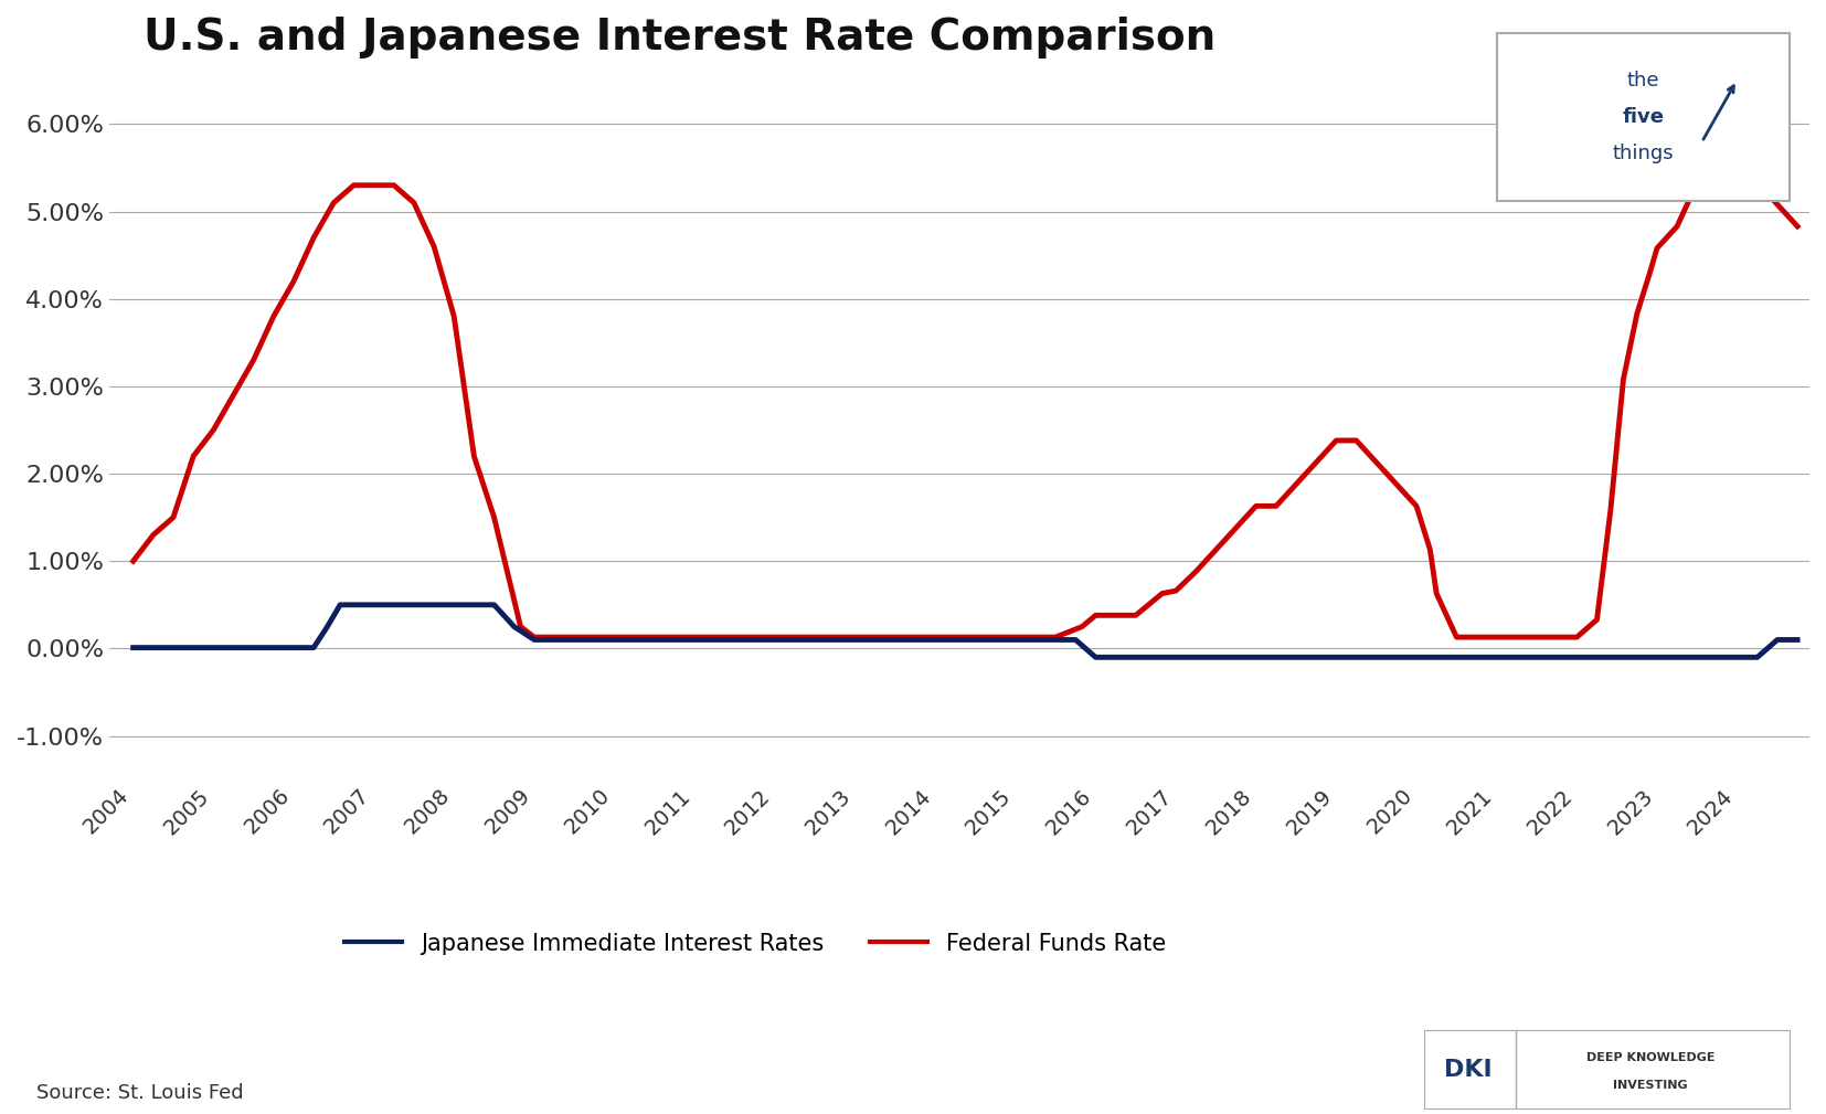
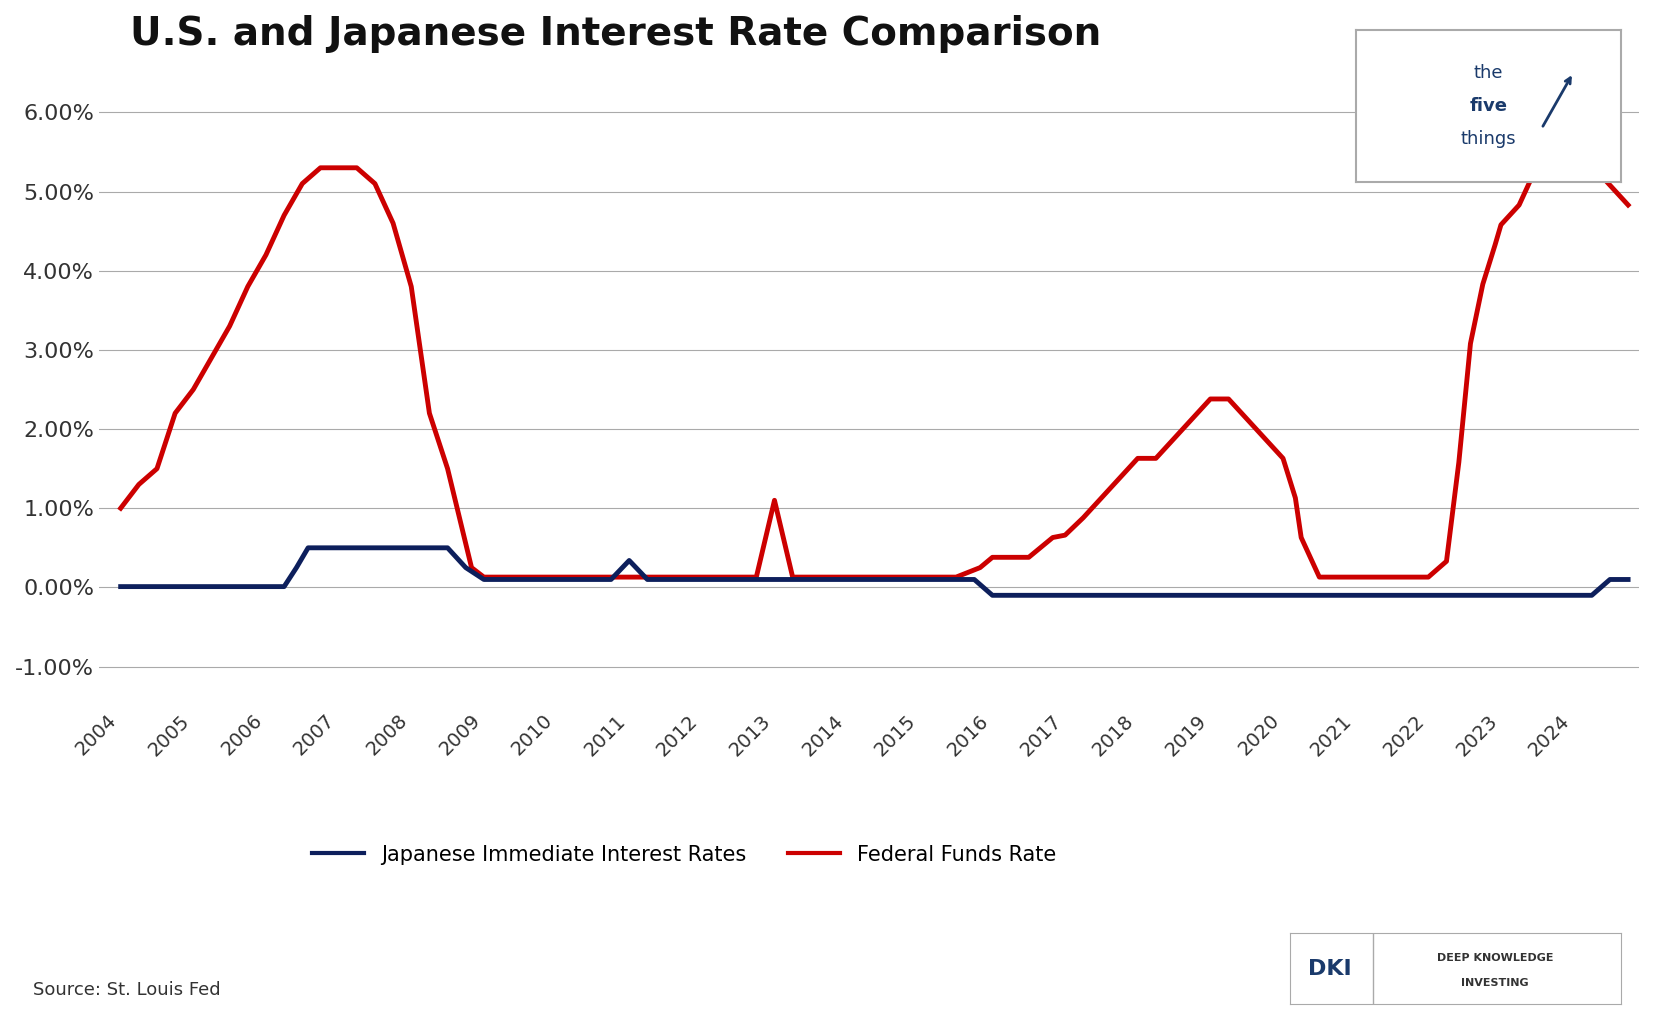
Japanese Immediate Interest Rates/2011: 0.10% -> 0.34%
Federal Funds Rate/2013: 0.13% -> 1.10%
